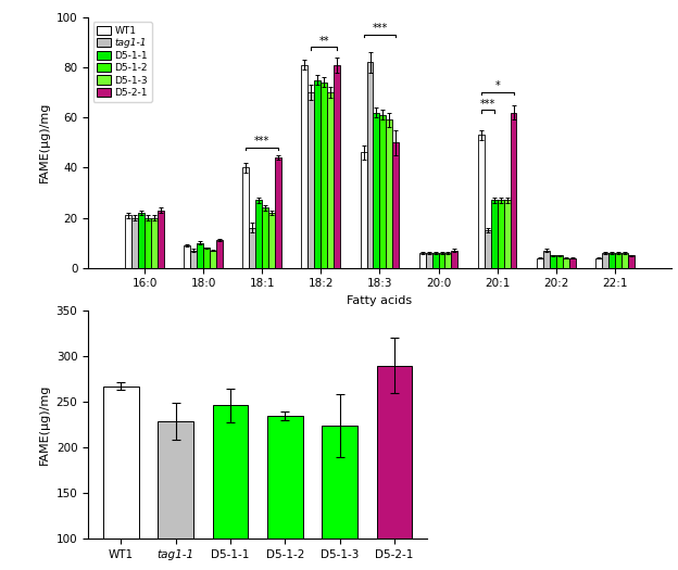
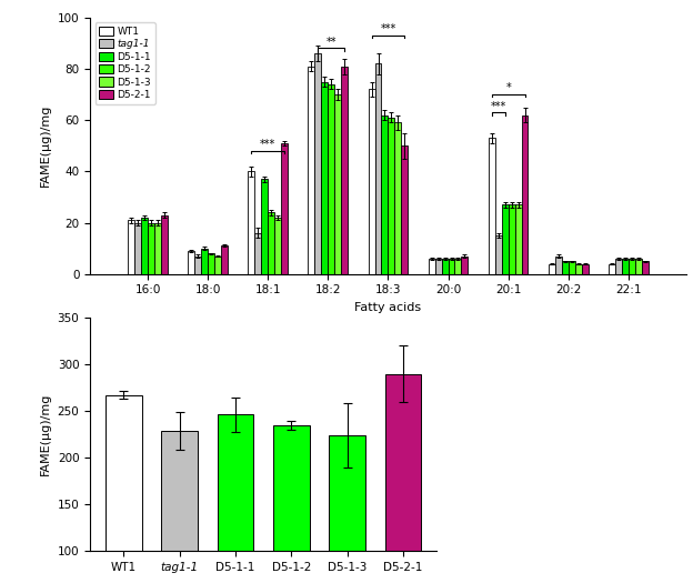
D5-1-1/18:1: 27 -> 37
D5-2-1/18:1: 44 -> 51
tag1-1/18:2: 70 -> 86
WT1/18:3: 46 -> 72
